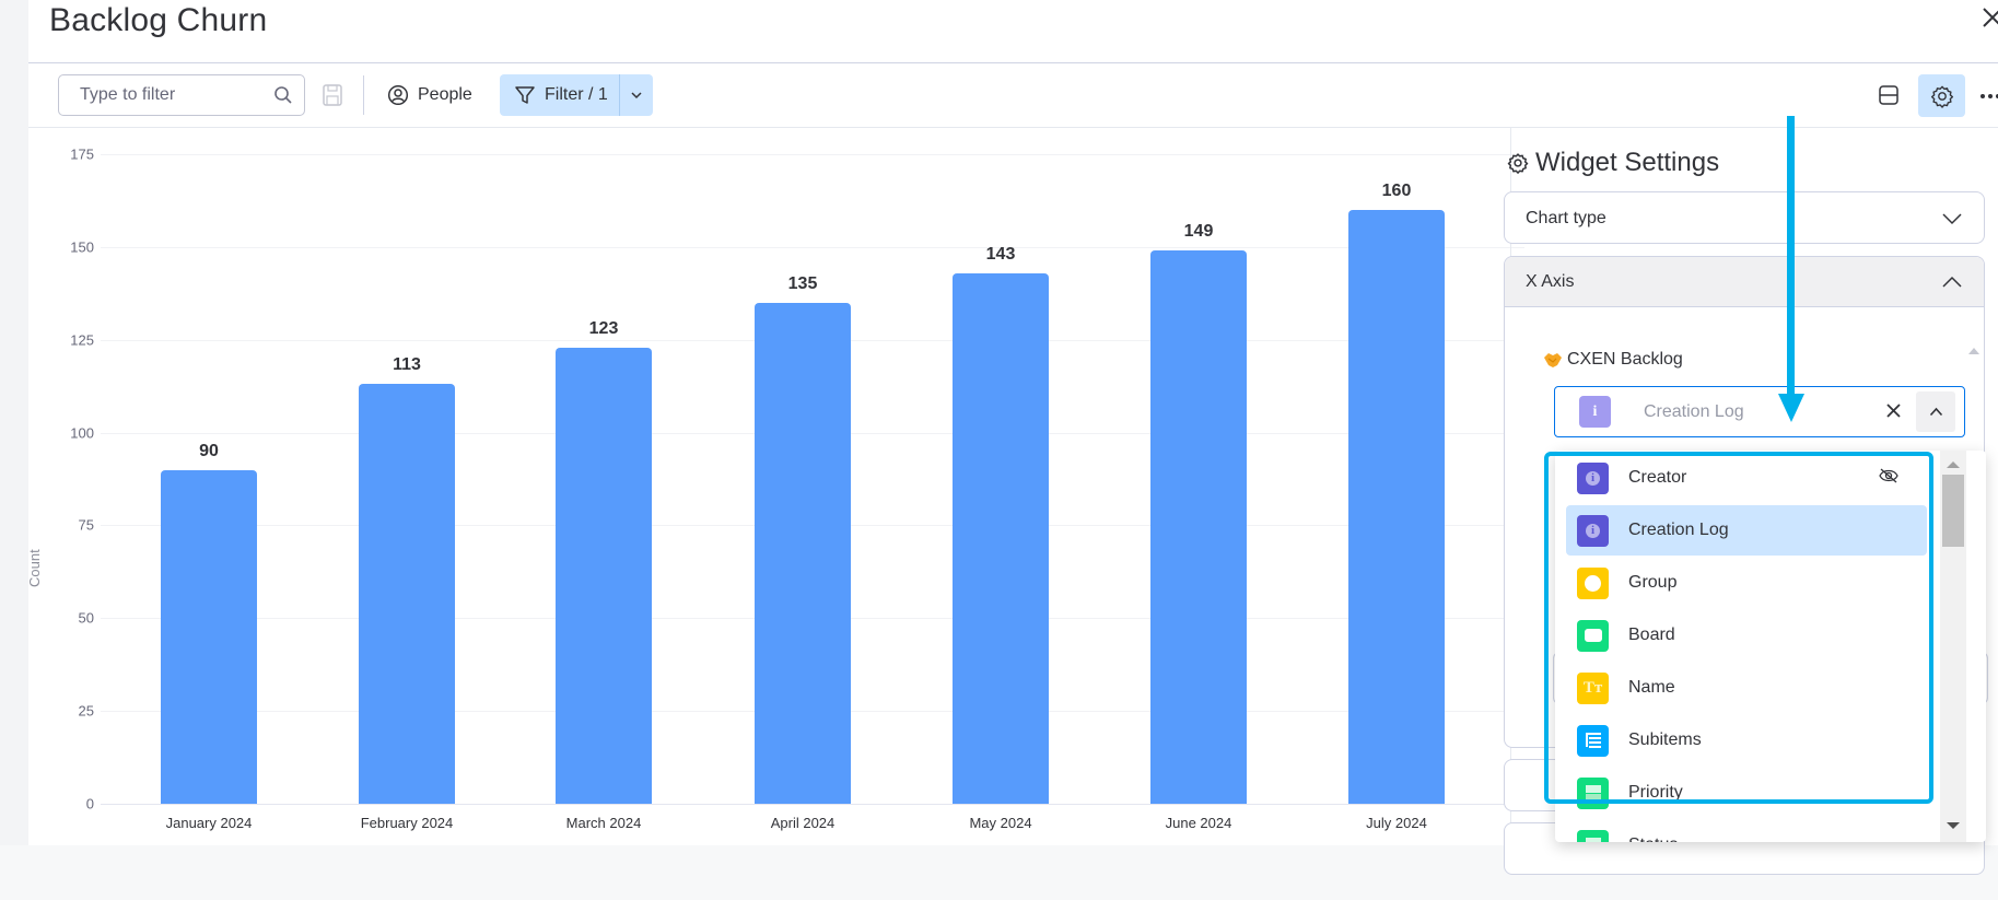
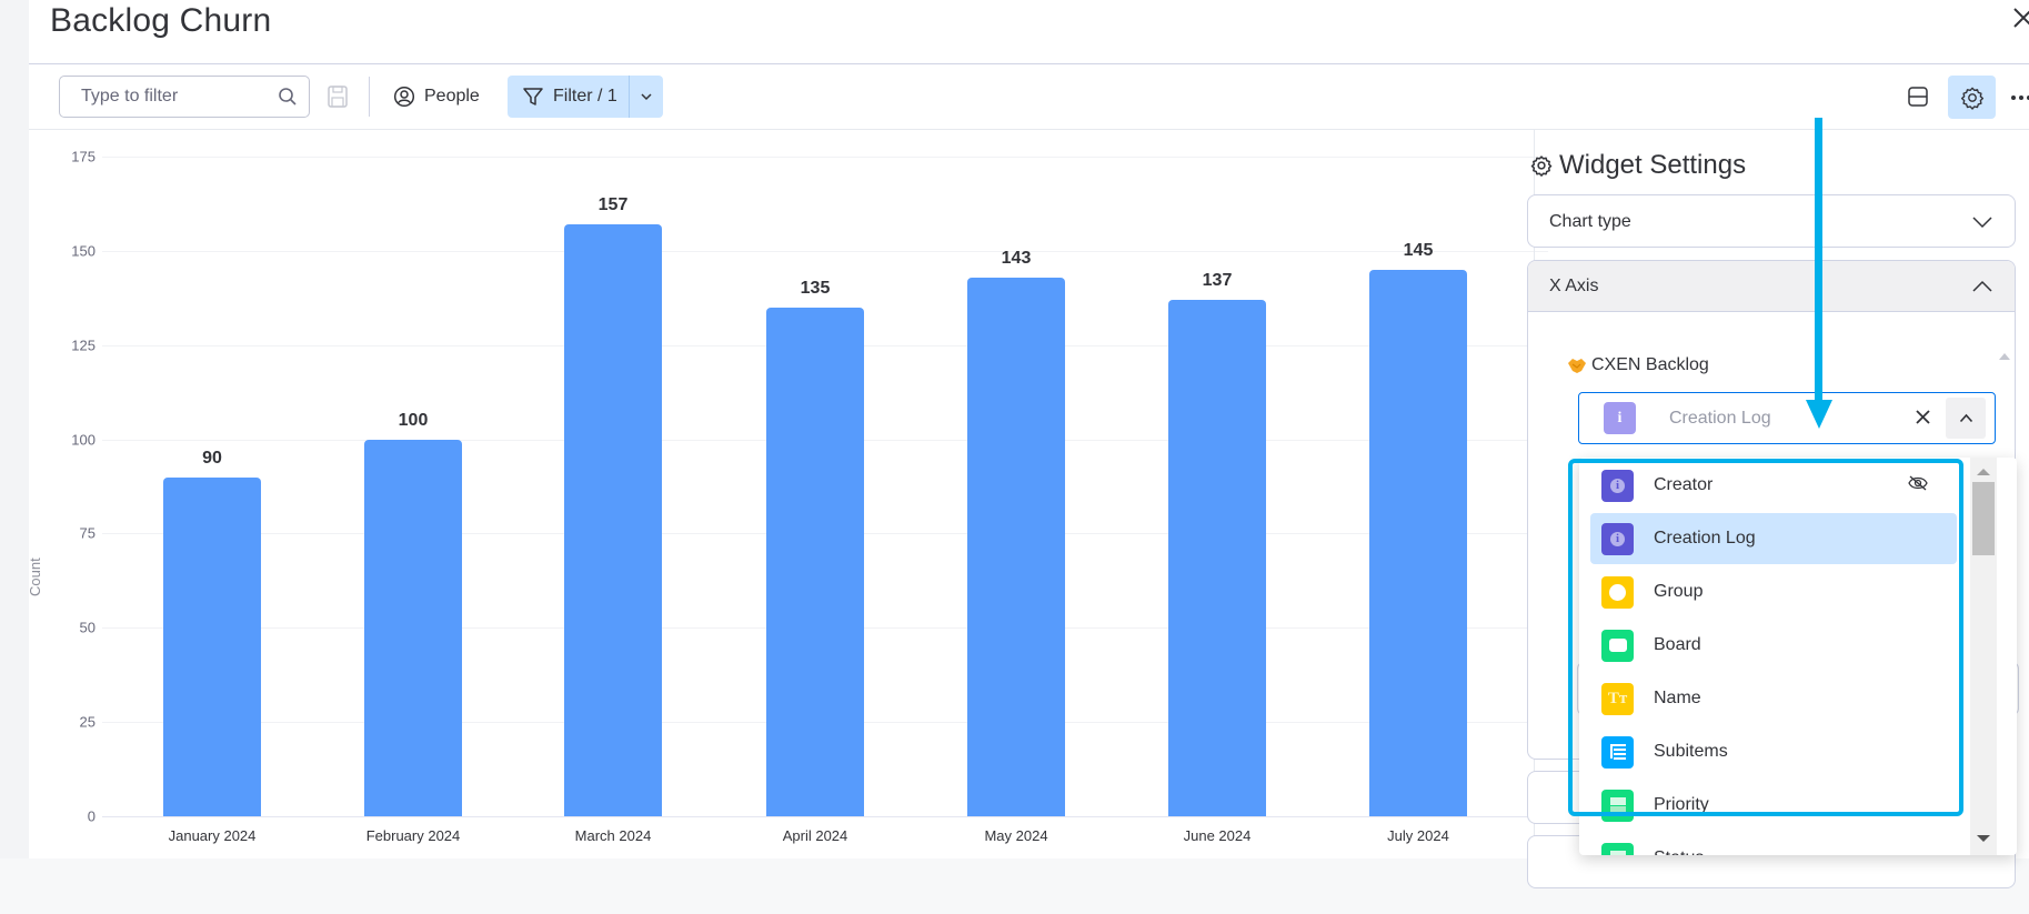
February 2024: 113 -> 100
March 2024: 123 -> 157
June 2024: 149 -> 137
July 2024: 160 -> 145
